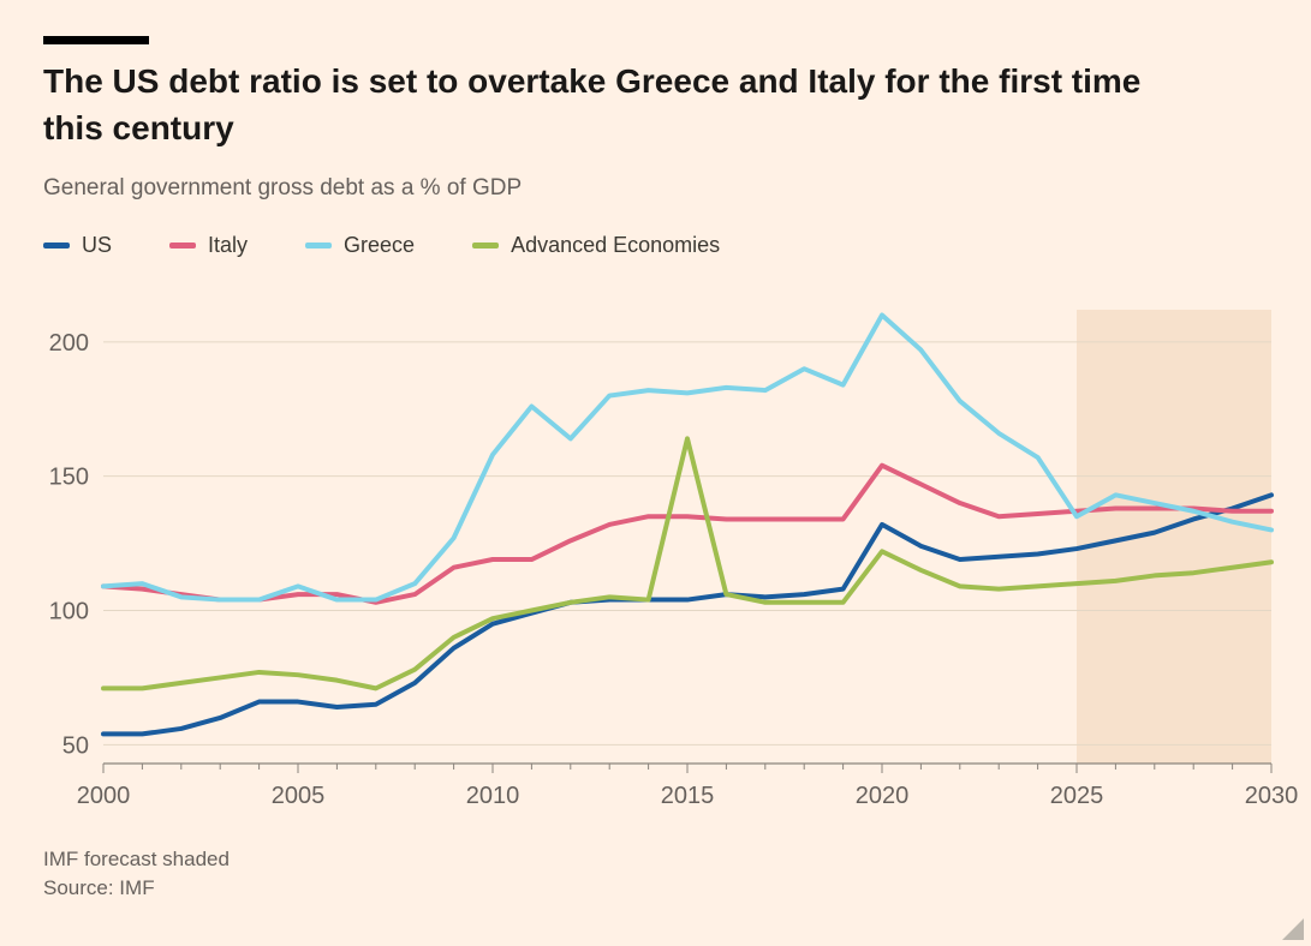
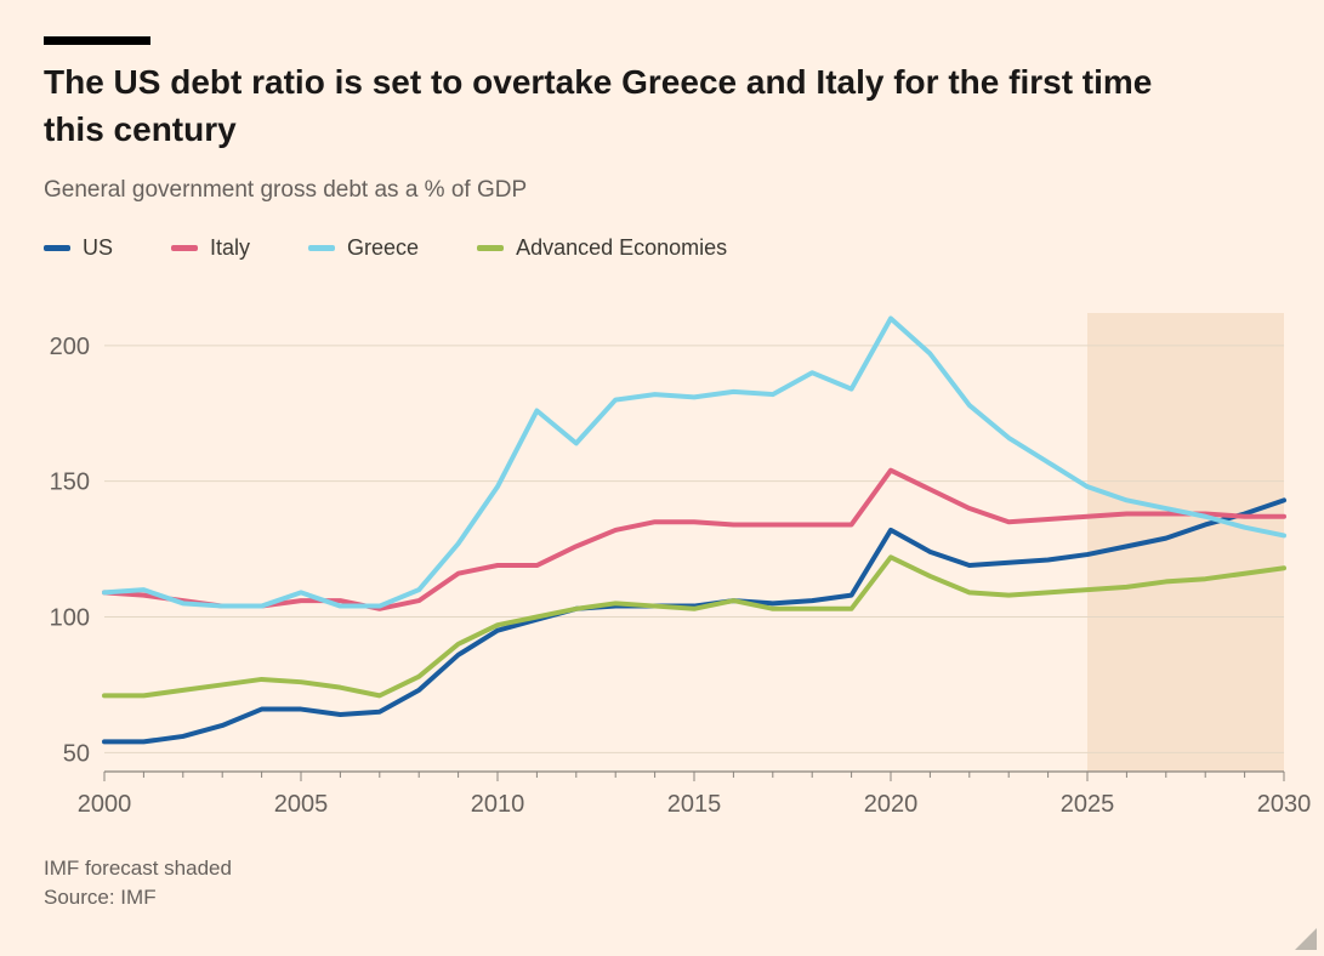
Greece/2010: 158 -> 148
Advanced Economies/2015: 164 -> 103
Greece/2025: 135 -> 148
